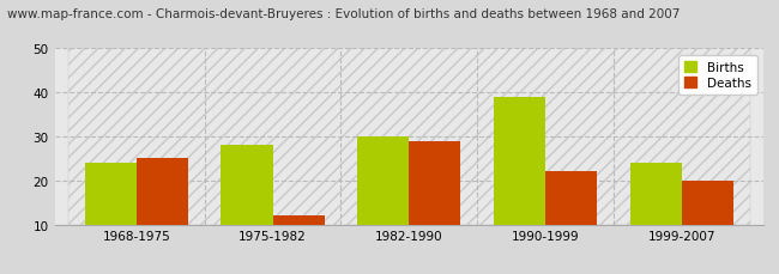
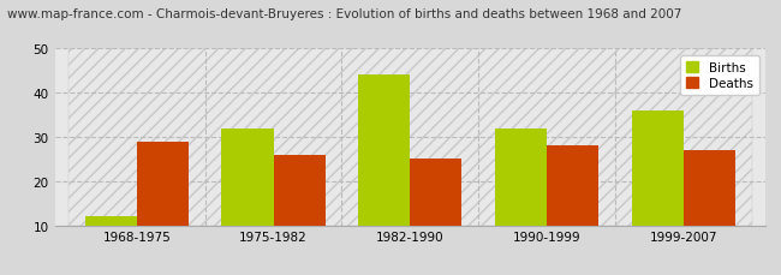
Births/1968-1975: 24 -> 12
Deaths/1968-1975: 25 -> 29
Births/1975-1982: 28 -> 32
Deaths/1975-1982: 12 -> 26
Births/1982-1990: 30 -> 44
Deaths/1982-1990: 29 -> 25
Births/1990-1999: 39 -> 32
Deaths/1990-1999: 22 -> 28
Births/1999-2007: 24 -> 36
Deaths/1999-2007: 20 -> 27
